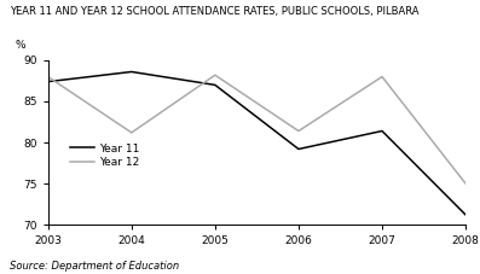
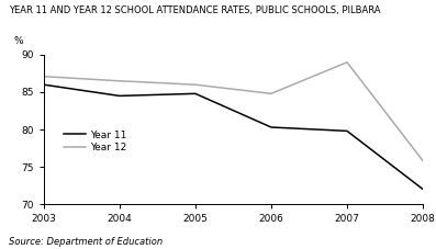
Year 11/2003: 87.4 -> 86.0
Year 12/2003: 88.0 -> 87.1
Year 11/2004: 88.6 -> 84.5
Year 12/2004: 81.2 -> 86.5
Year 11/2005: 87.0 -> 84.8
Year 12/2005: 88.2 -> 86.0
Year 11/2006: 79.2 -> 80.3
Year 12/2006: 81.4 -> 84.8
Year 11/2007: 81.4 -> 79.8
Year 12/2007: 88.0 -> 89.0
Year 11/2008: 71.2 -> 72.0
Year 12/2008: 75.0 -> 75.8
